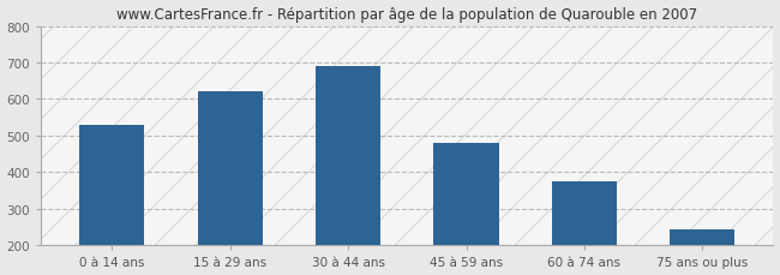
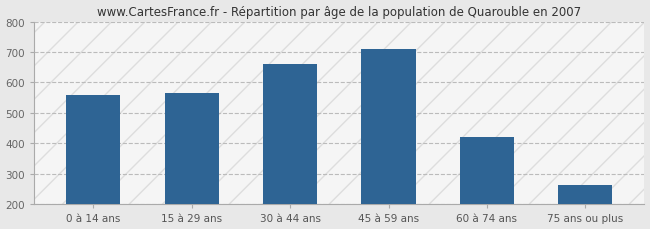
0 à 14 ans: 530 -> 558
15 à 29 ans: 620 -> 565
30 à 44 ans: 690 -> 662
45 à 59 ans: 480 -> 710
60 à 74 ans: 375 -> 422
75 ans ou plus: 245 -> 265
